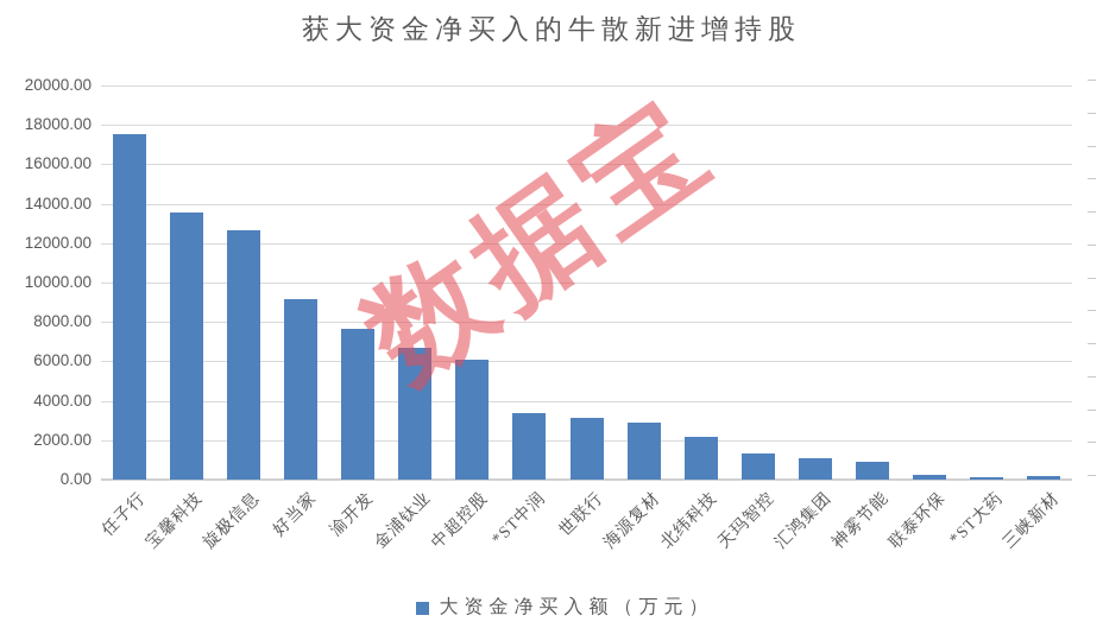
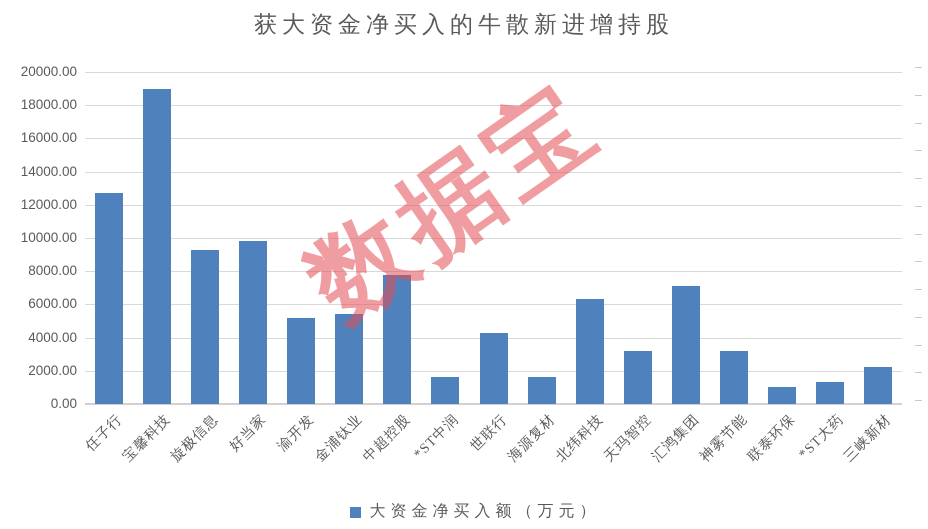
任子行: 17500 -> 12700
宝馨科技: 13500 -> 19000
旋极信息: 12700 -> 9300
好当家: 9200 -> 9800
渝开发: 7600 -> 5200
金浦钛业: 6700 -> 5400
中超控股: 6100 -> 7800
*ST中润: 3400 -> 1600
世联行: 3200 -> 4300
海源复材: 2900 -> 1600
北纬科技: 2200 -> 6300
天玛智控: 1300 -> 3200
汇鸿集团: 1100 -> 7100
神雾节能: 900 -> 3200
联泰环保: 200 -> 1000
*ST大药: 100 -> 1300
三峡新材: 200 -> 2200
